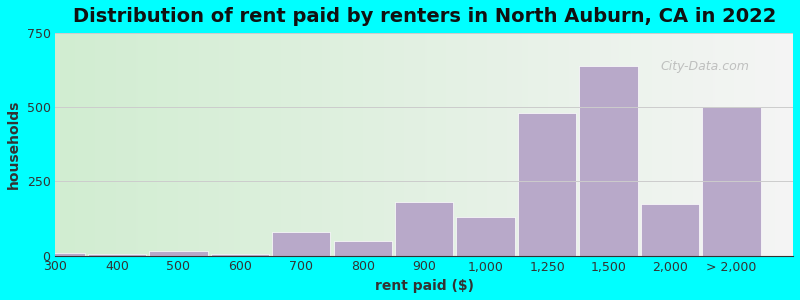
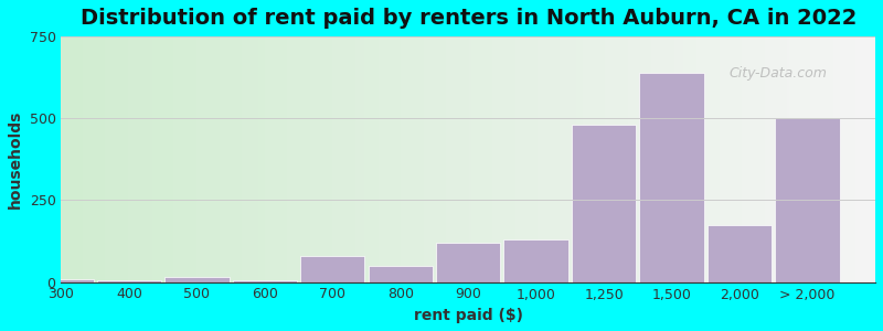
900: 180 -> 120
